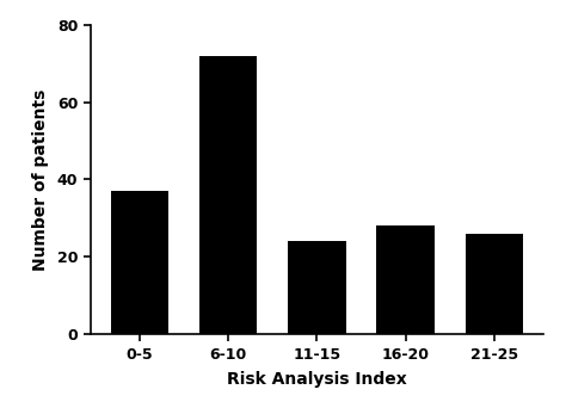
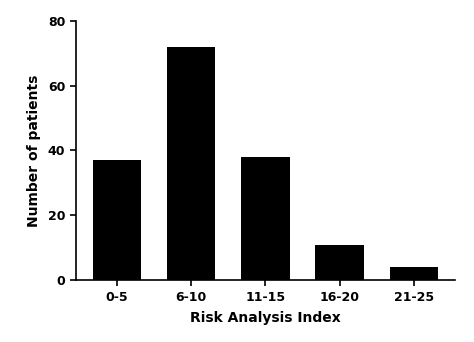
11-15: 24 -> 38
16-20: 28 -> 11
21-25: 26 -> 4
